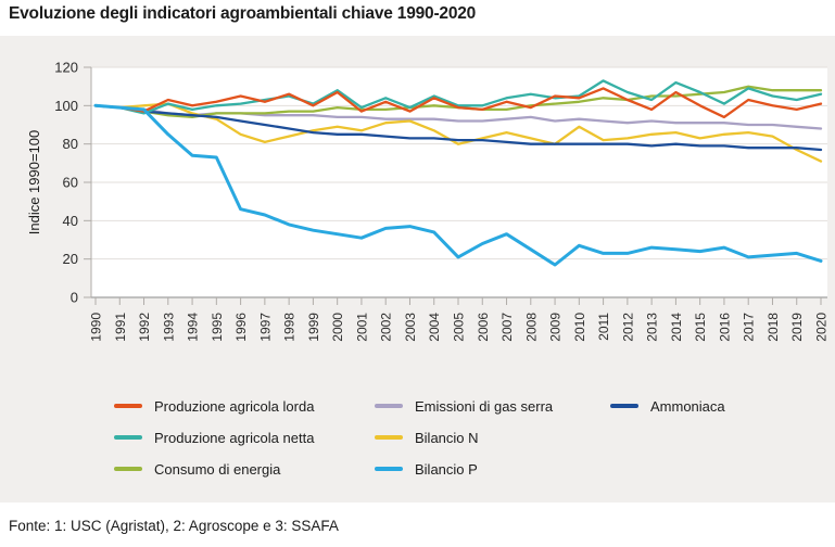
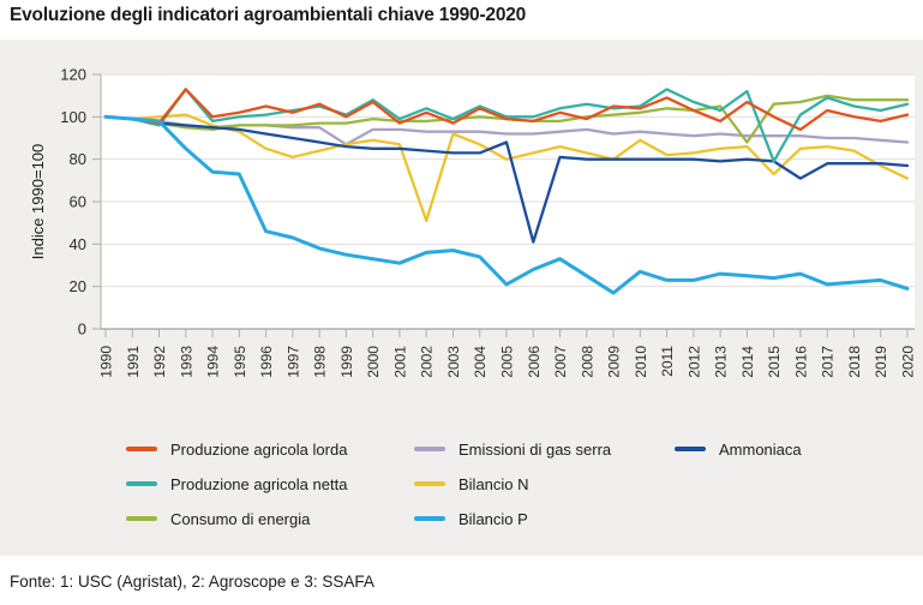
Produzione agricola lorda/1993: 103 -> 113
Produzione agricola netta/1993: 101 -> 113
Emissioni di gas serra/1999: 95 -> 87
Bilancio N/2002: 91 -> 51
Ammoniaca/2005: 82 -> 88
Ammoniaca/2006: 82 -> 41
Consumo di energia/2014: 105 -> 88
Produzione agricola netta/2015: 107 -> 79
Bilancio N/2015: 83 -> 73
Ammoniaca/2016: 79 -> 71
